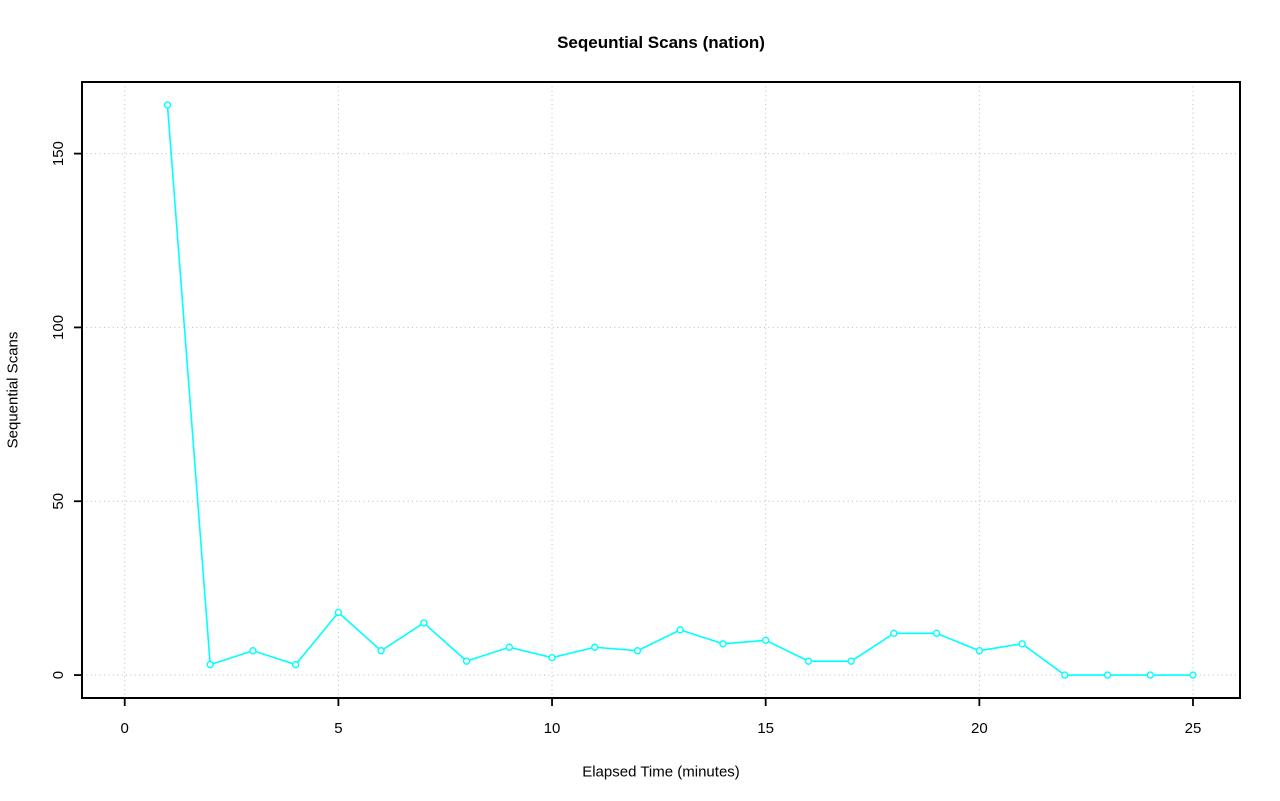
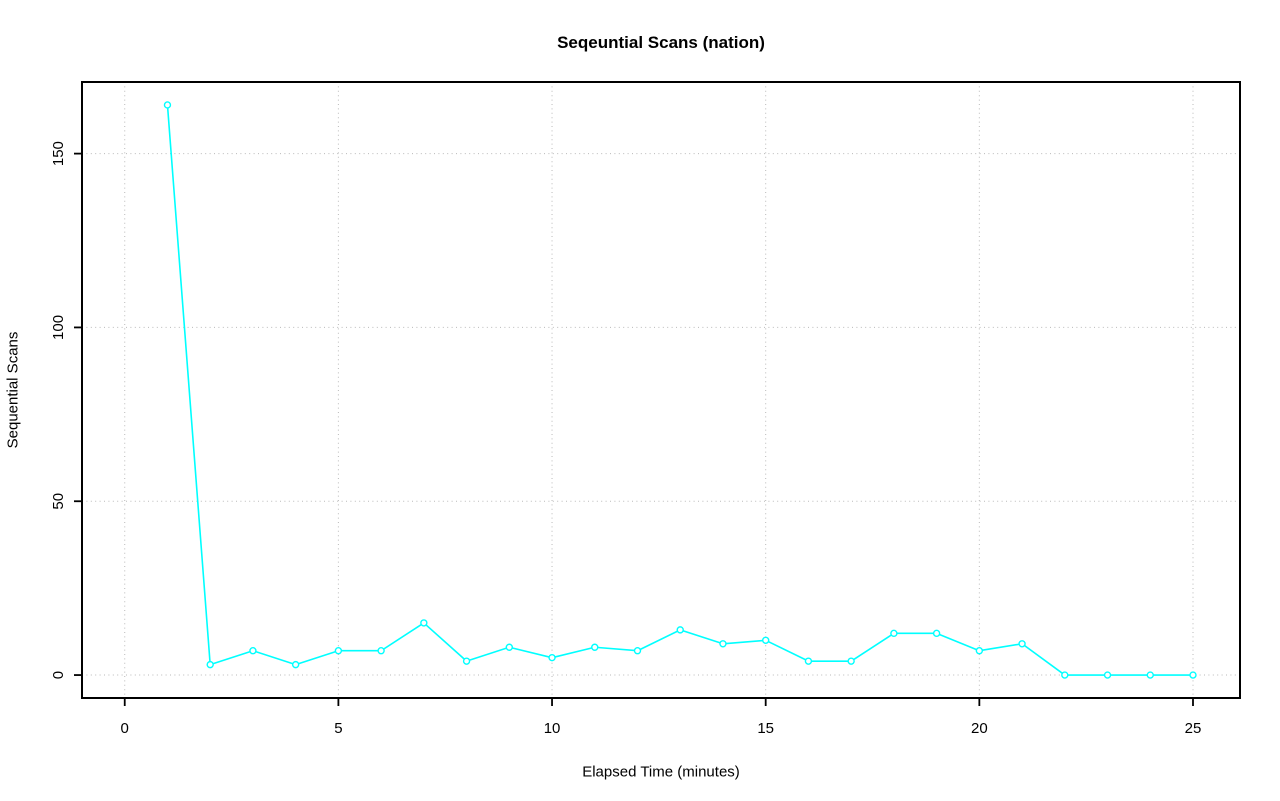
5: 18 -> 7
